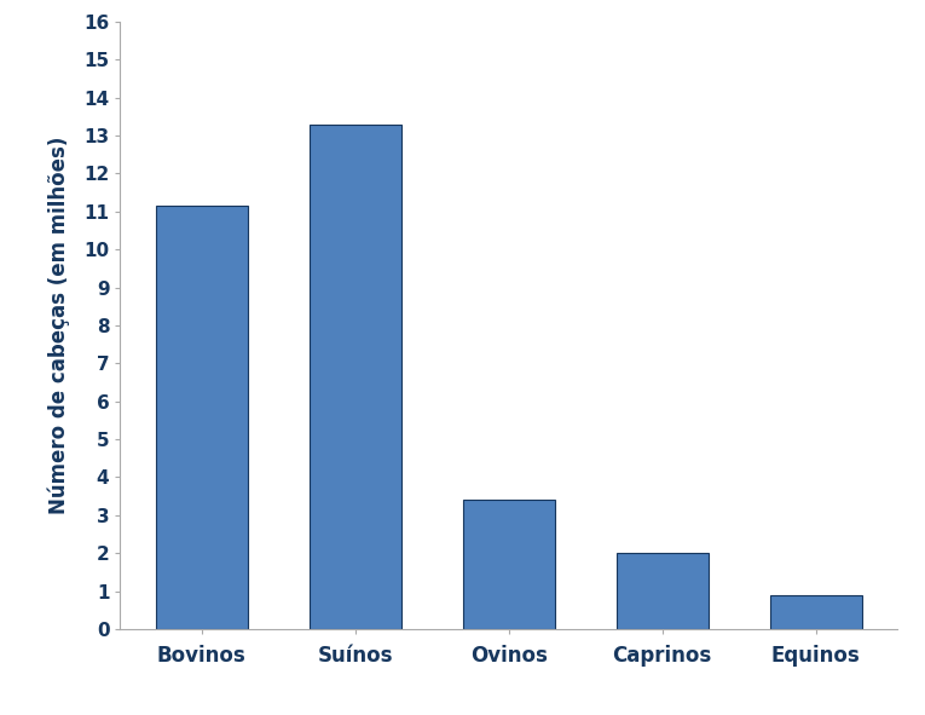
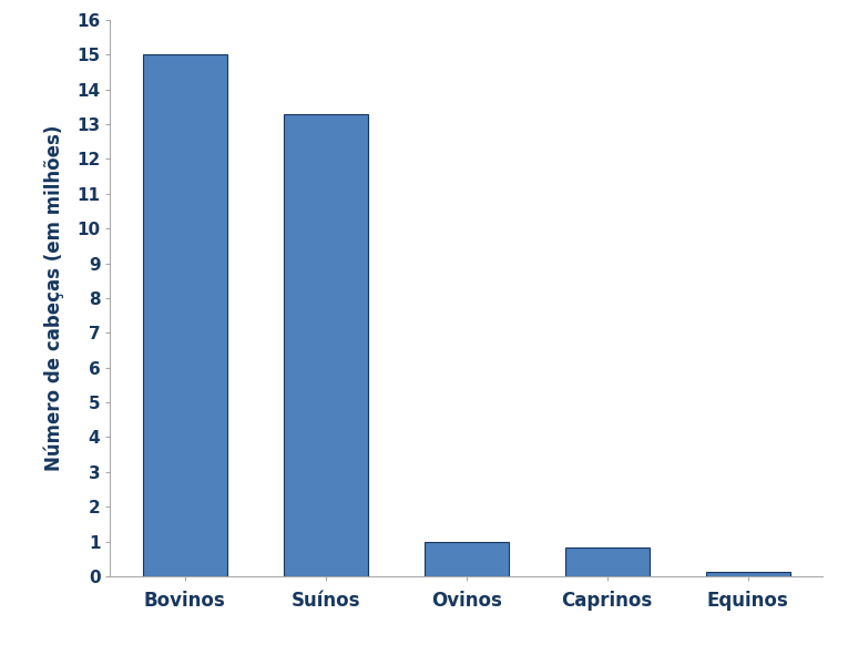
Bovinos: 11.15 -> 15.00
Ovinos: 3.40 -> 1.00
Caprinos: 2.00 -> 0.83
Equinos: 0.90 -> 0.13
